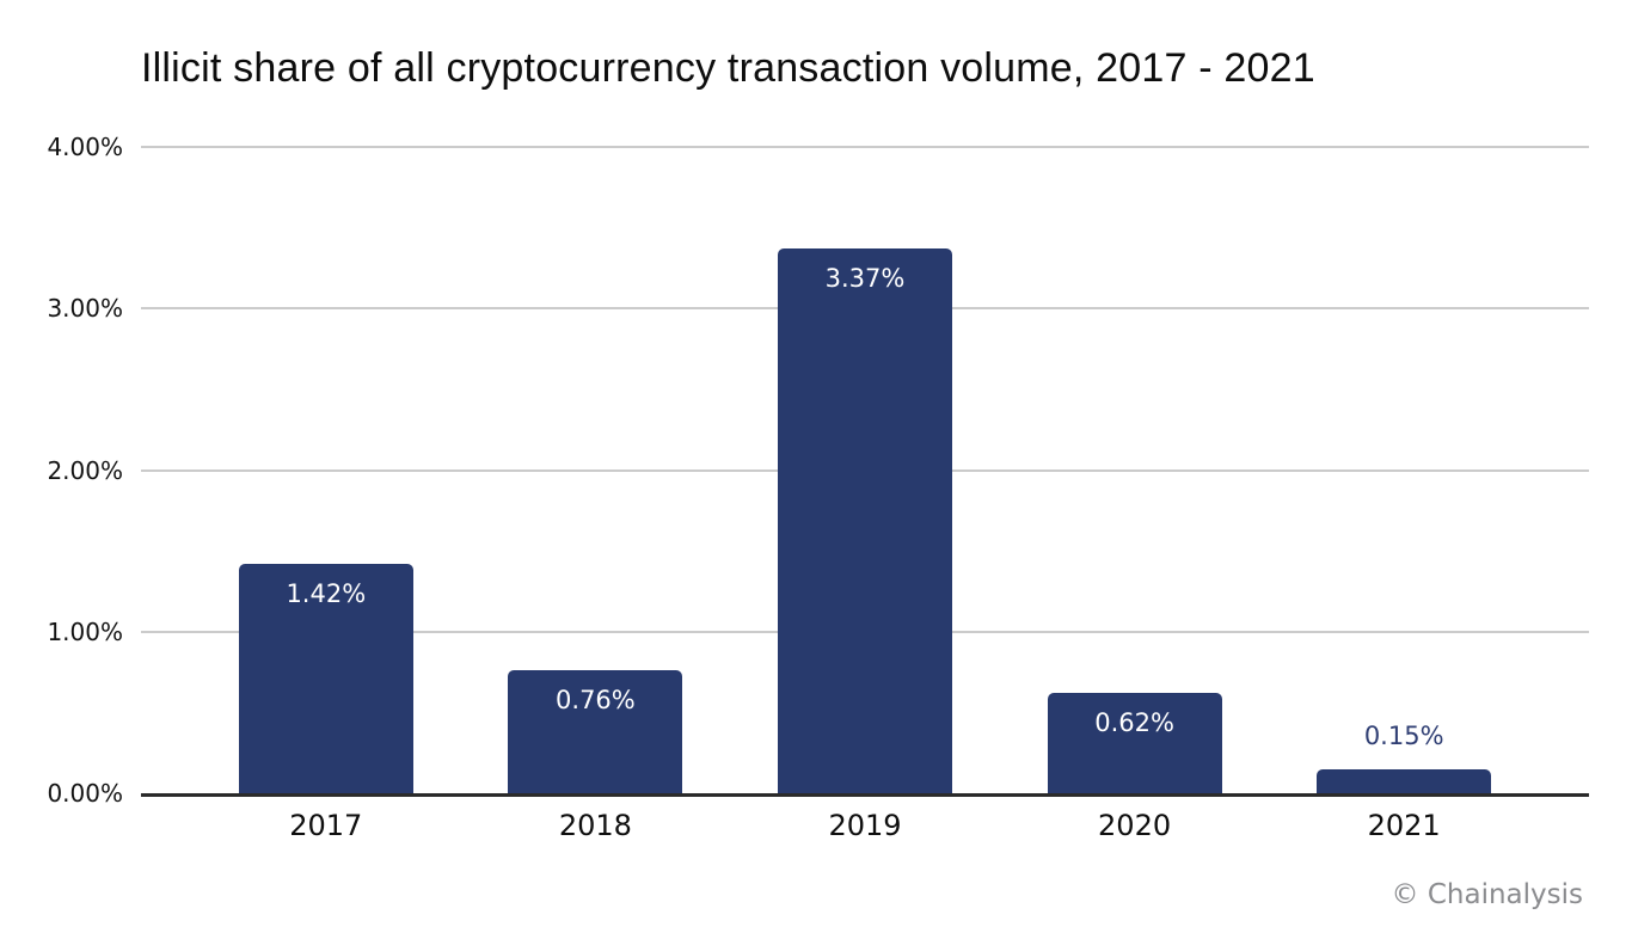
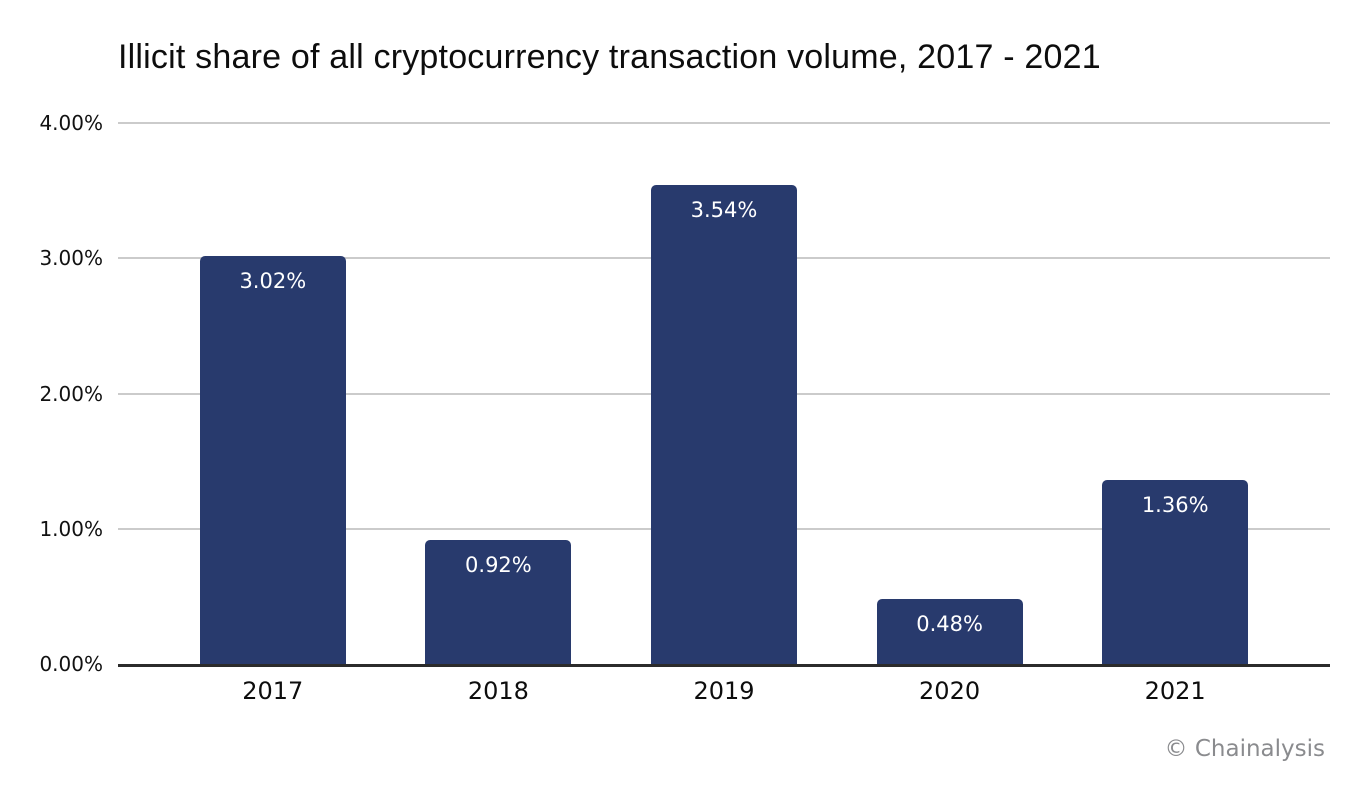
2017: 1.42% -> 3.02%
2018: 0.76% -> 0.92%
2019: 3.37% -> 3.54%
2020: 0.62% -> 0.48%
2021: 0.15% -> 1.36%
